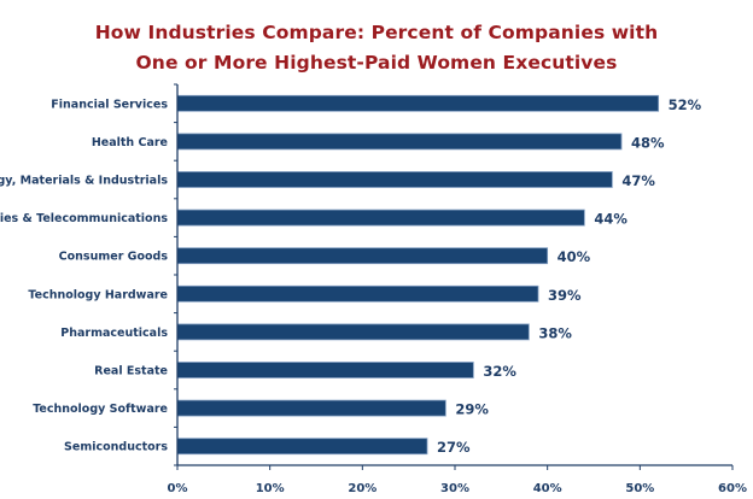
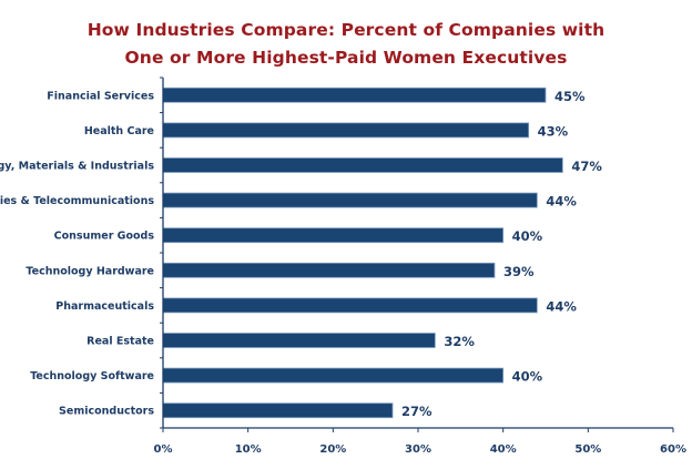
Financial Services: 52% -> 45%
Health Care: 48% -> 43%
Pharmaceuticals: 38% -> 44%
Technology Software: 29% -> 40%
